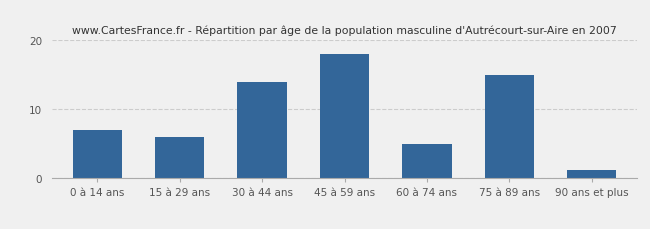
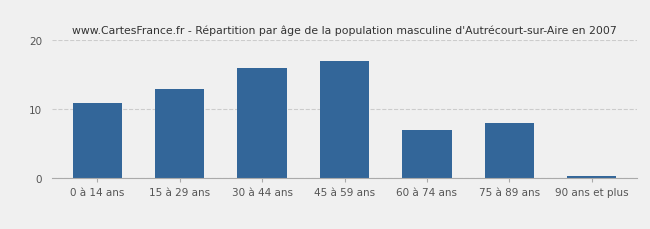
0 à 14 ans: 7.0 -> 11.0
15 à 29 ans: 6.0 -> 13.0
30 à 44 ans: 14.0 -> 16.0
45 à 59 ans: 18.0 -> 17.0
60 à 74 ans: 5.0 -> 7.0
75 à 89 ans: 15.0 -> 8.0
90 ans et plus: 1.2 -> 0.3
